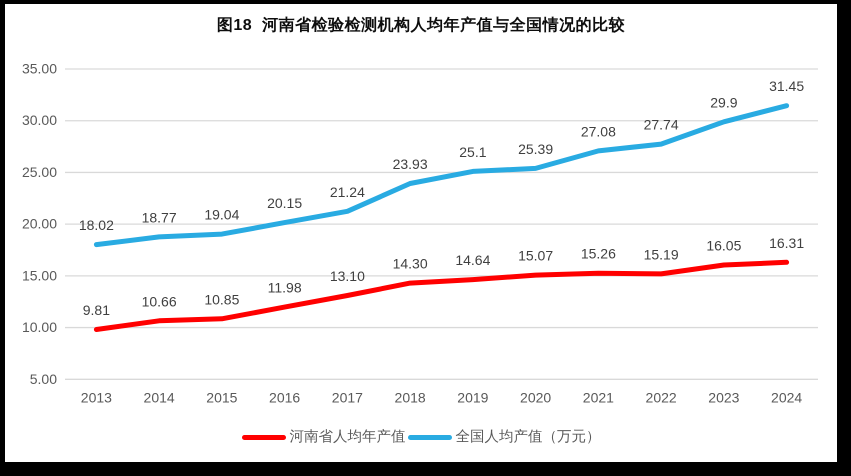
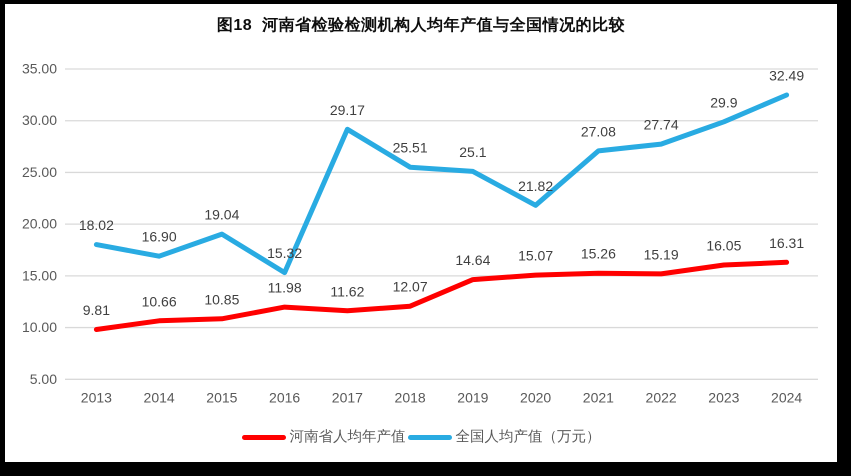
全国人均产值（万元）/2014: 18.77 -> 16.90
全国人均产值（万元）/2016: 20.15 -> 15.32
河南省人均年产值/2017: 13.10 -> 11.62
全国人均产值（万元）/2017: 21.24 -> 29.17
河南省人均年产值/2018: 14.30 -> 12.07
全国人均产值（万元）/2018: 23.93 -> 25.51
全国人均产值（万元）/2020: 25.39 -> 21.82
全国人均产值（万元）/2024: 31.45 -> 32.49
